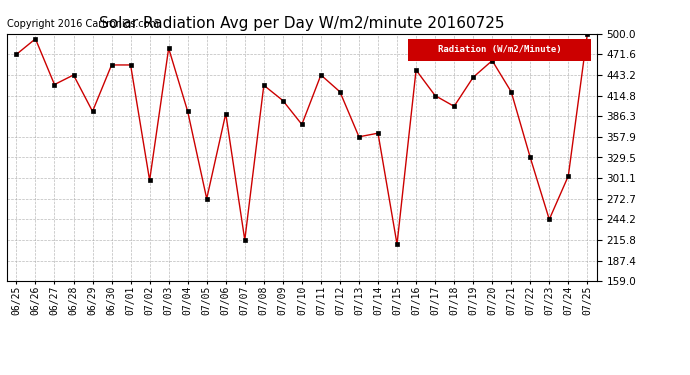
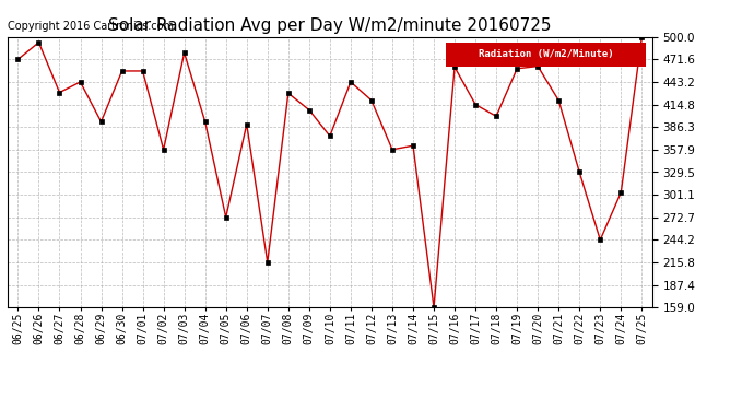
07/02: 298 -> 358
07/15: 210 -> 159
07/16: 450 -> 462
07/19: 440 -> 460
